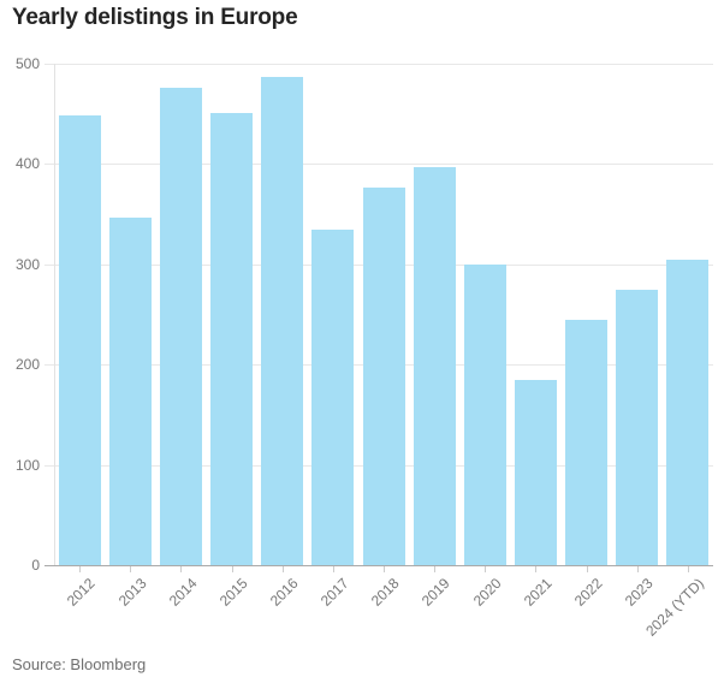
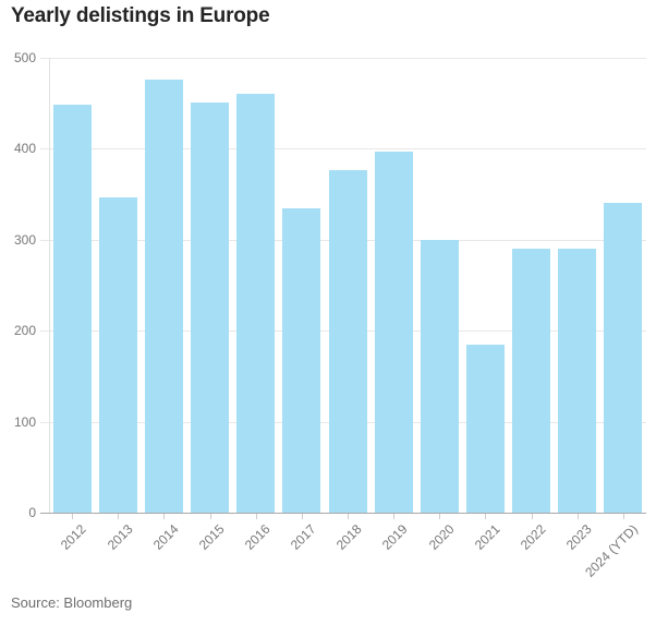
2016: 490 -> 460
2022: 240 -> 290
2023: 280 -> 290
2024 (YTD): 300 -> 340
